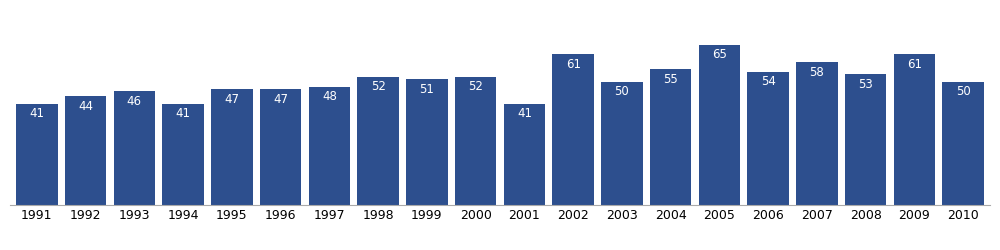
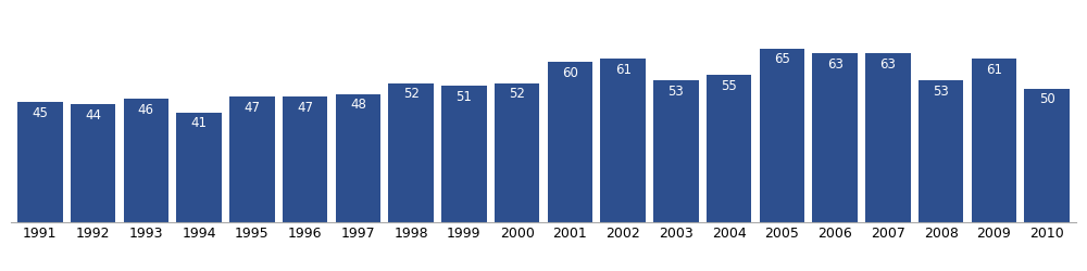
1991: 41 -> 45
2001: 41 -> 60
2003: 50 -> 53
2006: 54 -> 63
2007: 58 -> 63
